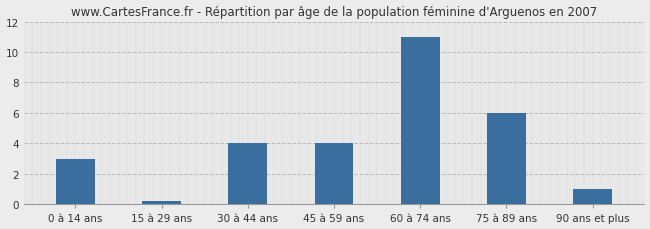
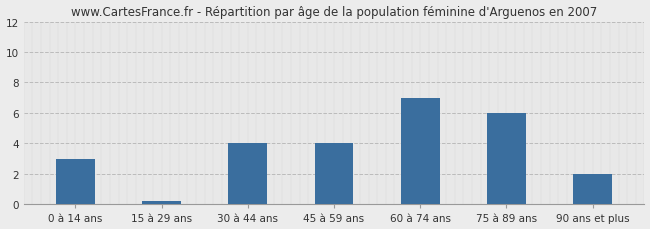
60 à 74 ans: 11.0 -> 7.0
90 ans et plus: 1.0 -> 2.0
